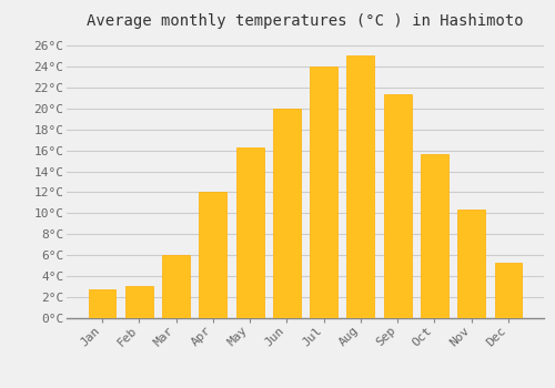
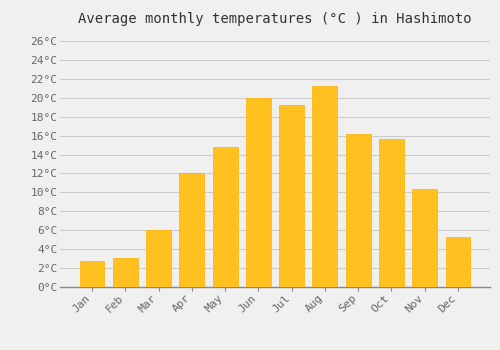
May: 16.3°C -> 14.8°C
Jul: 24.0°C -> 19.2°C
Aug: 25.0°C -> 21.2°C
Sep: 21.3°C -> 16.2°C
